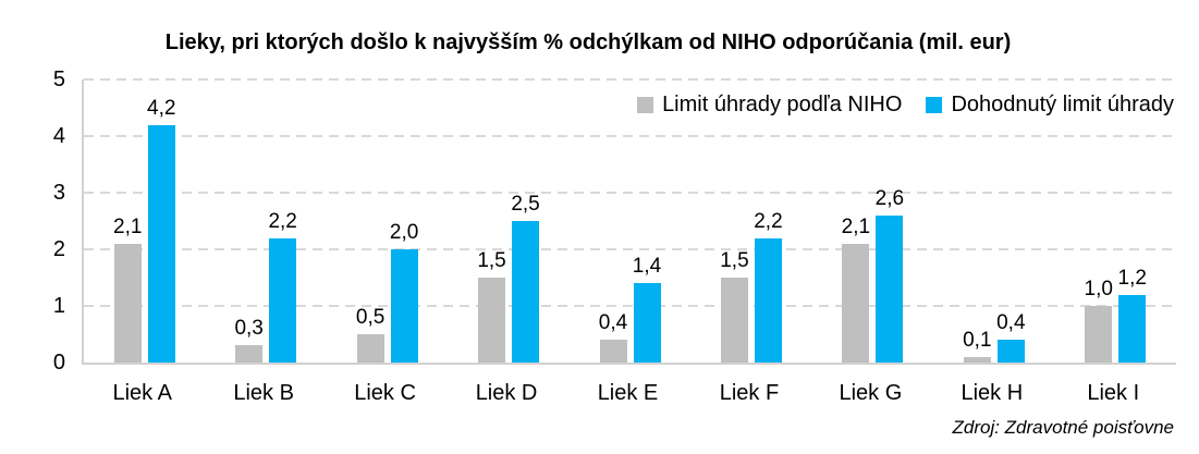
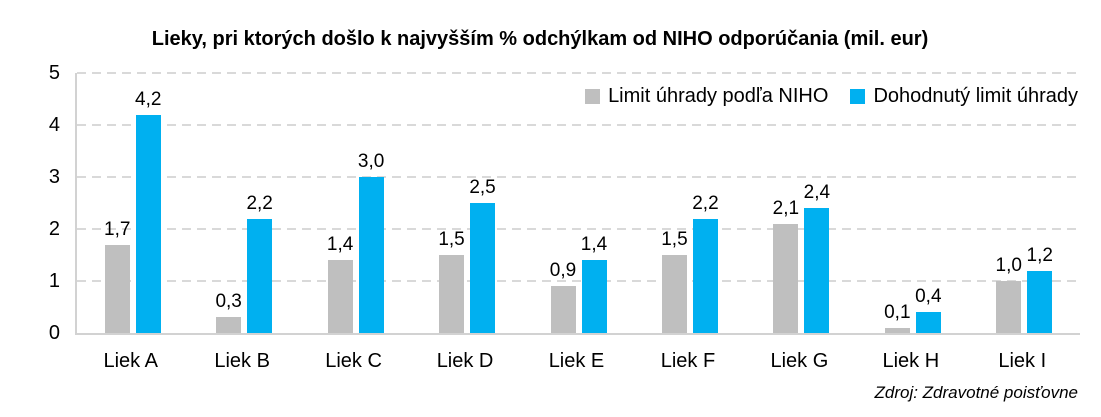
Limit úhrady podľa NIHO/Liek A: 2,1 -> 1,7
Limit úhrady podľa NIHO/Liek C: 0,5 -> 1,4
Dohodnutý limit úhrady/Liek C: 2,0 -> 3,0
Limit úhrady podľa NIHO/Liek E: 0,4 -> 0,9
Dohodnutý limit úhrady/Liek G: 2,6 -> 2,4
